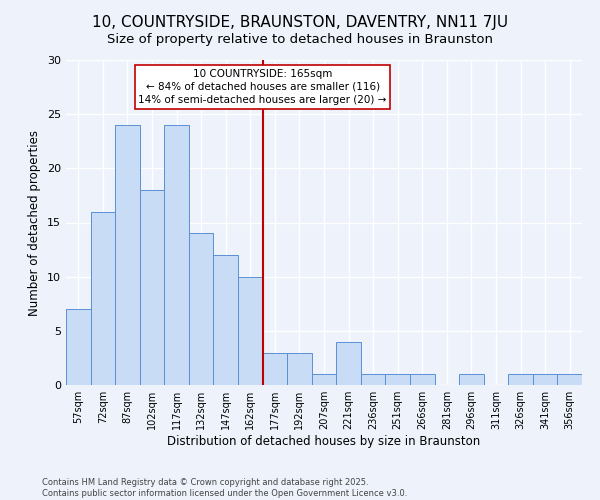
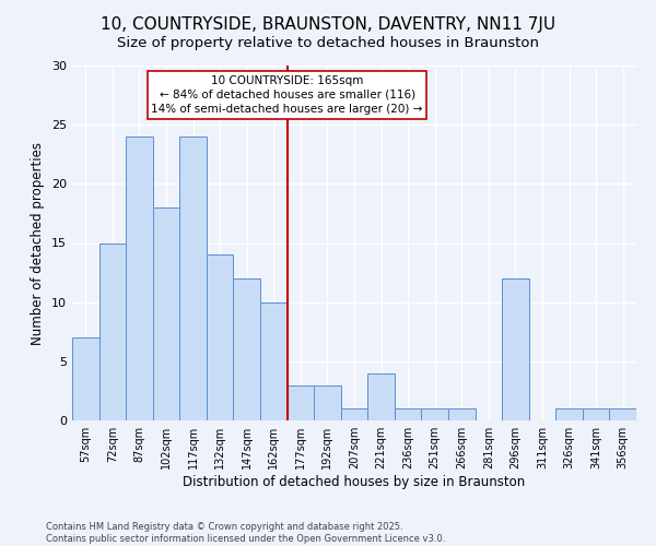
72sqm: 16 -> 15
296sqm: 1 -> 12
